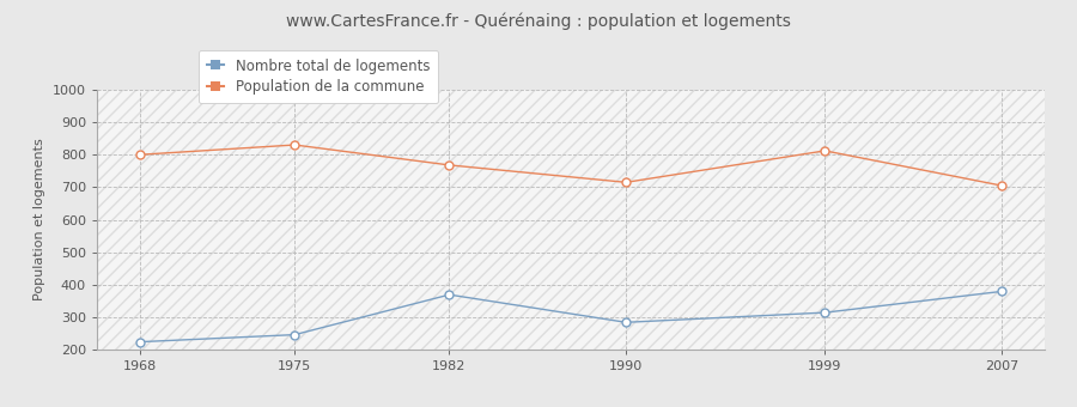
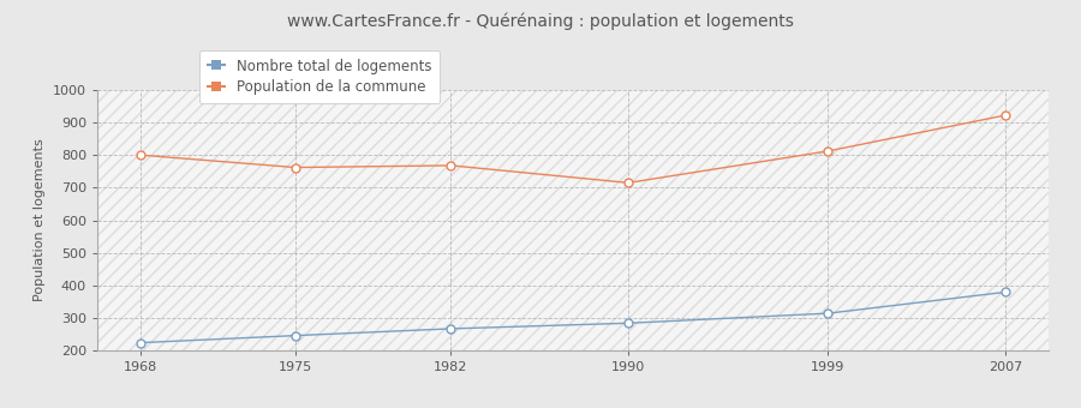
Population de la commune/1975: 830 -> 762
Nombre total de logements/1982: 370 -> 268
Population de la commune/2007: 705 -> 922
